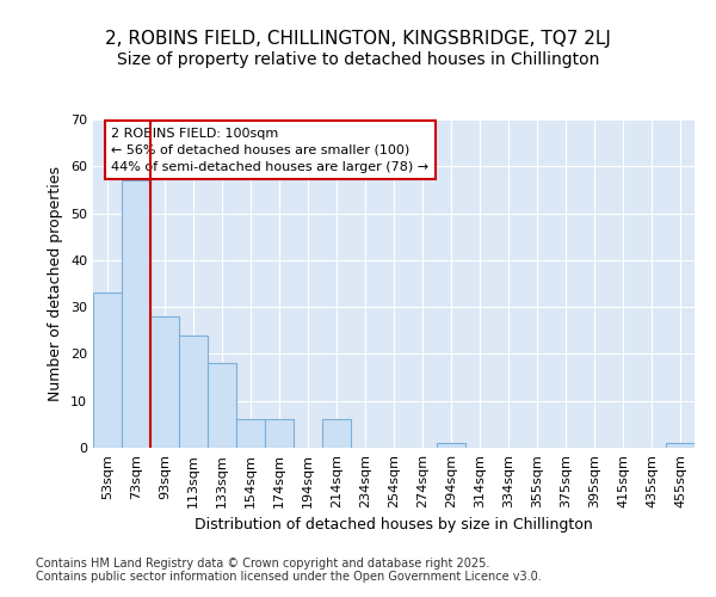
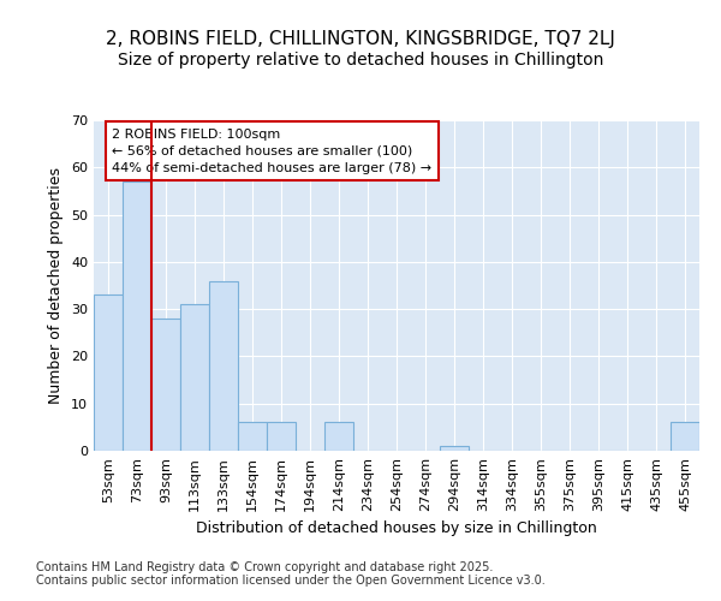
113sqm: 24 -> 31
133sqm: 18 -> 36
455sqm: 1 -> 6
